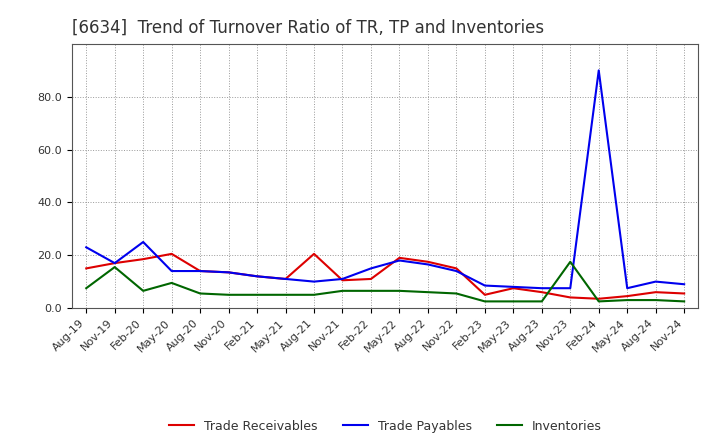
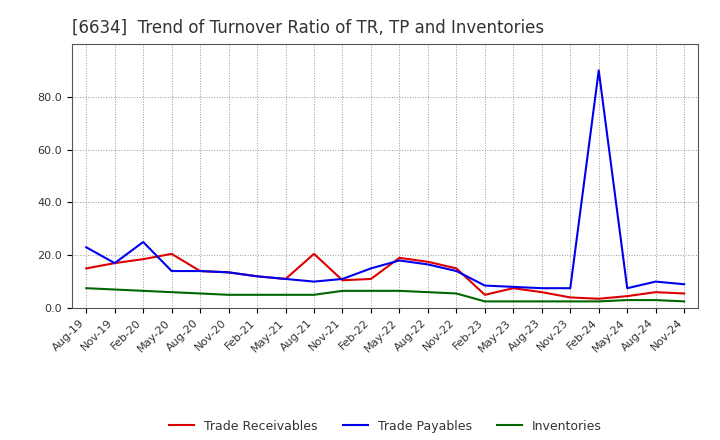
Inventories/Nov-19: 15.5 -> 7.0
Inventories/May-20: 9.5 -> 6.0
Inventories/Nov-23: 17.5 -> 2.5
